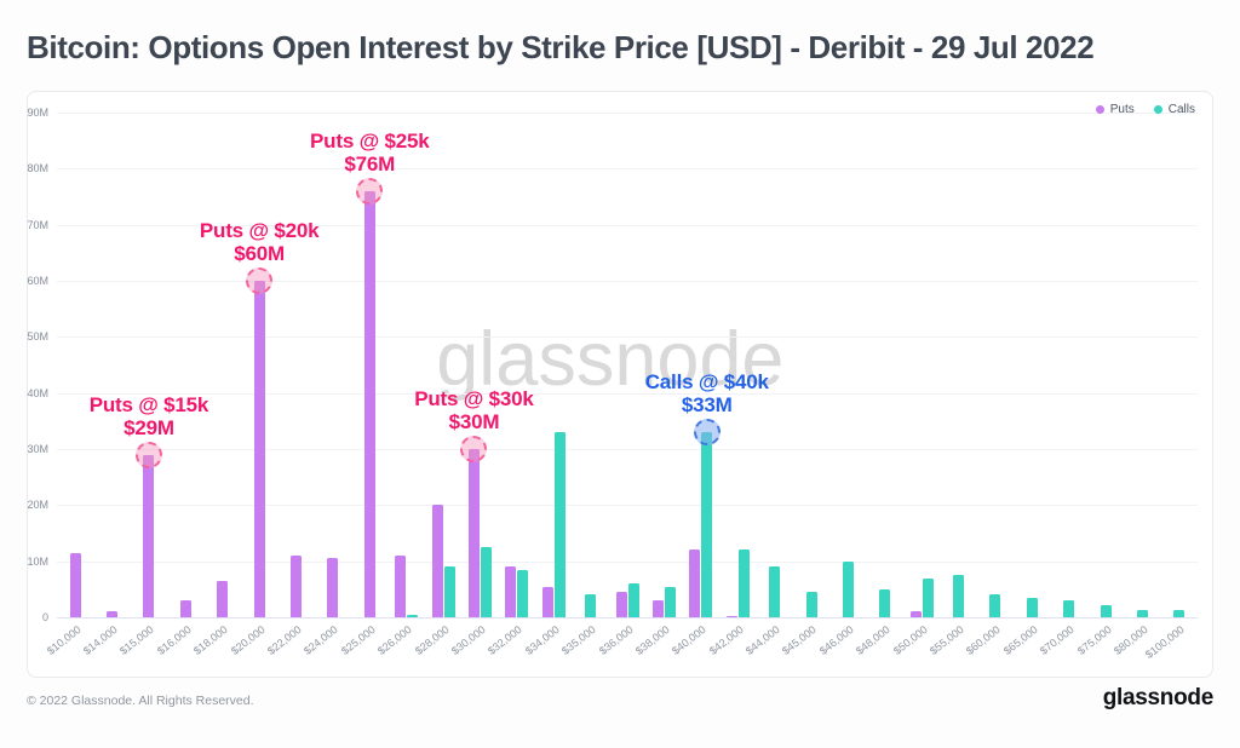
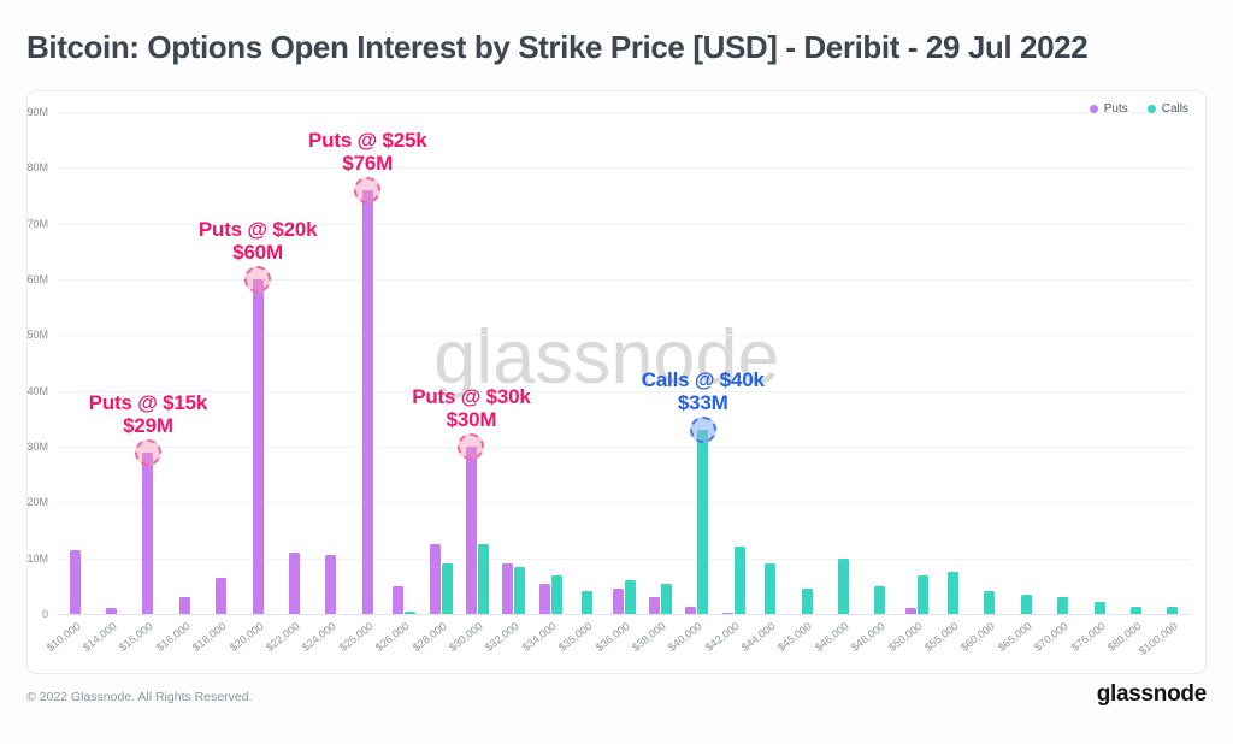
Puts/$26,000: 11M -> 5M
Puts/$28,000: 20M -> 12M
Calls/$34,000: 33M -> 7M
Puts/$40,000: 12M -> 1M
